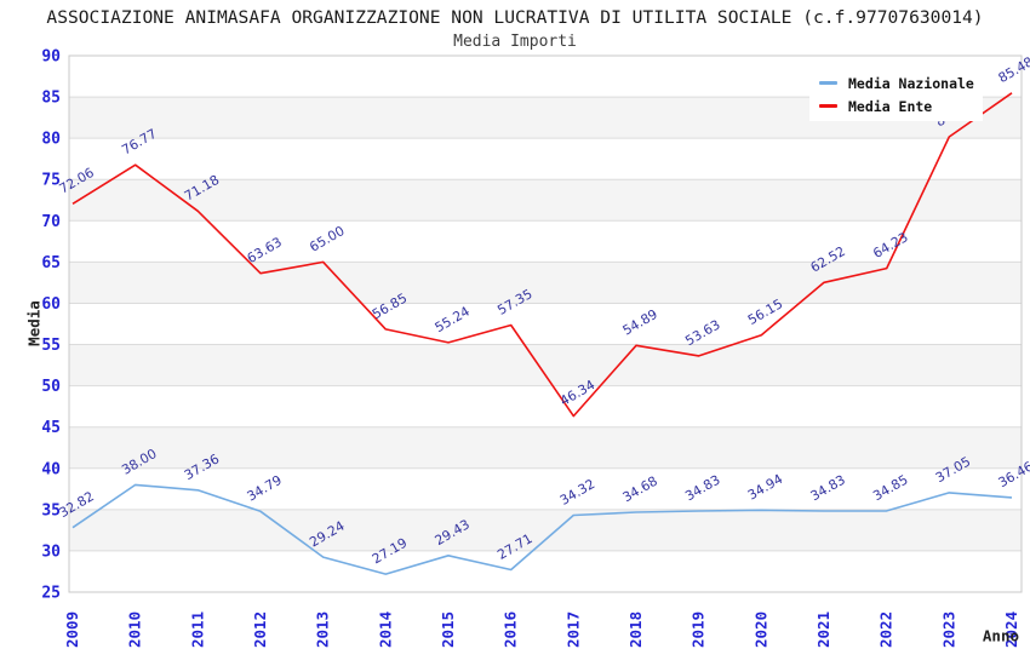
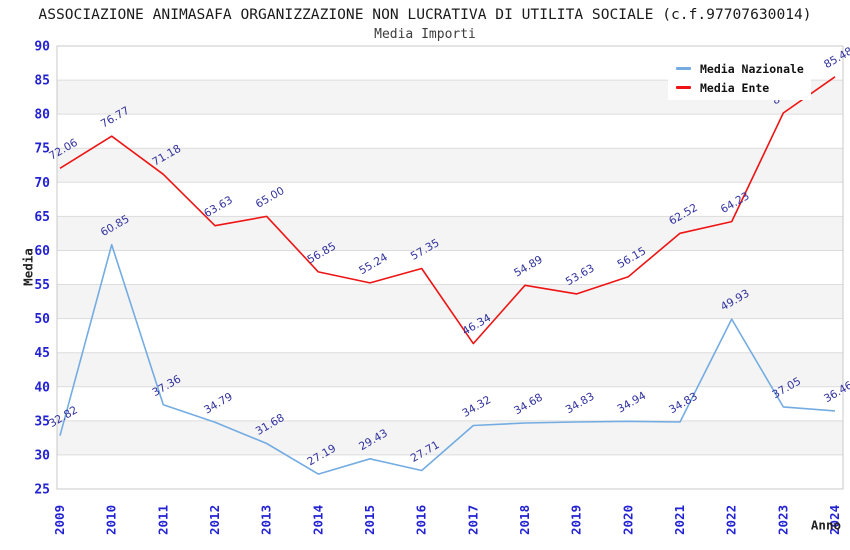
Media Nazionale/2010: 38.00 -> 60.85
Media Nazionale/2013: 29.24 -> 31.68
Media Nazionale/2022: 34.85 -> 49.93
